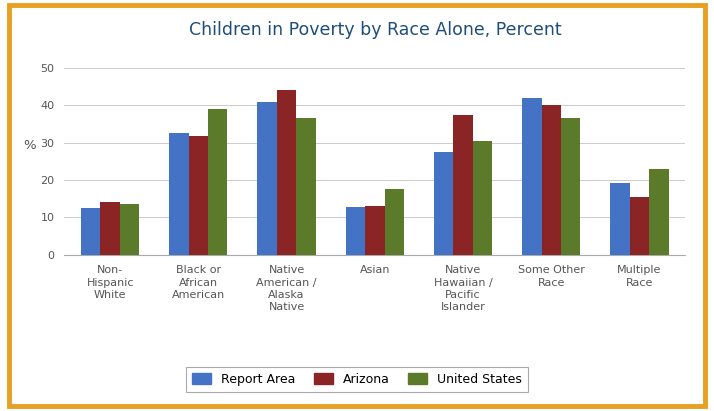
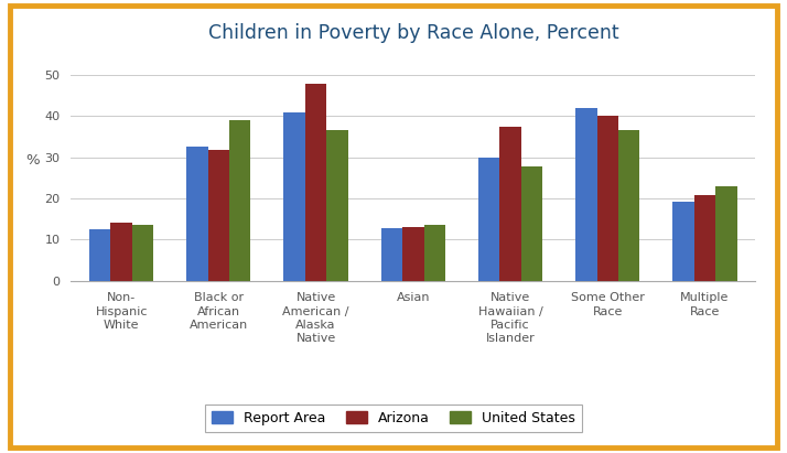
Arizona/Native American / Alaska Native: 44.0 -> 47.8
United States/Asian: 17.5 -> 13.7
Report Area/Native Hawaiian / Pacific Islander: 27.5 -> 30.0
United States/Native Hawaiian / Pacific Islander: 30.5 -> 27.9
Arizona/Multiple Race: 15.5 -> 20.8
